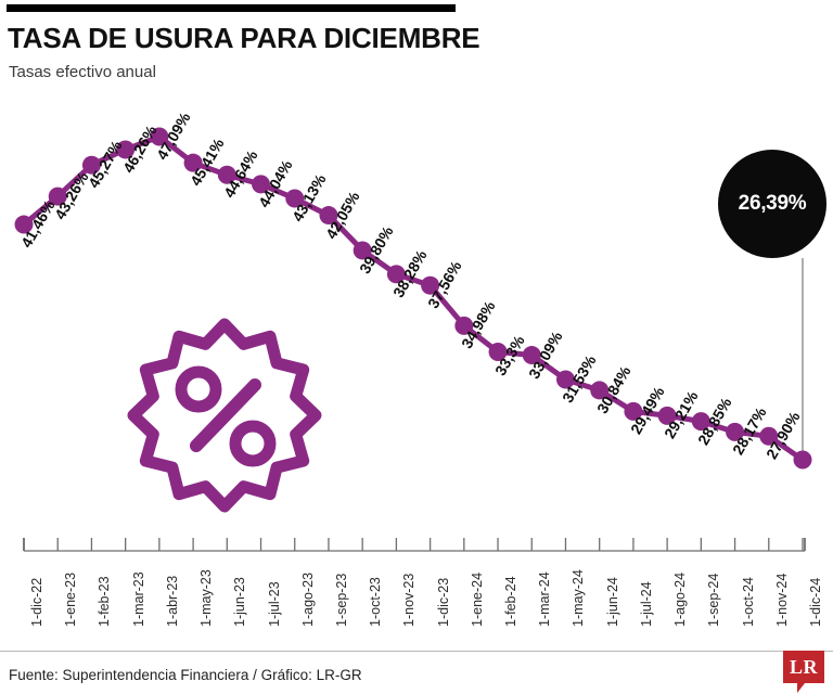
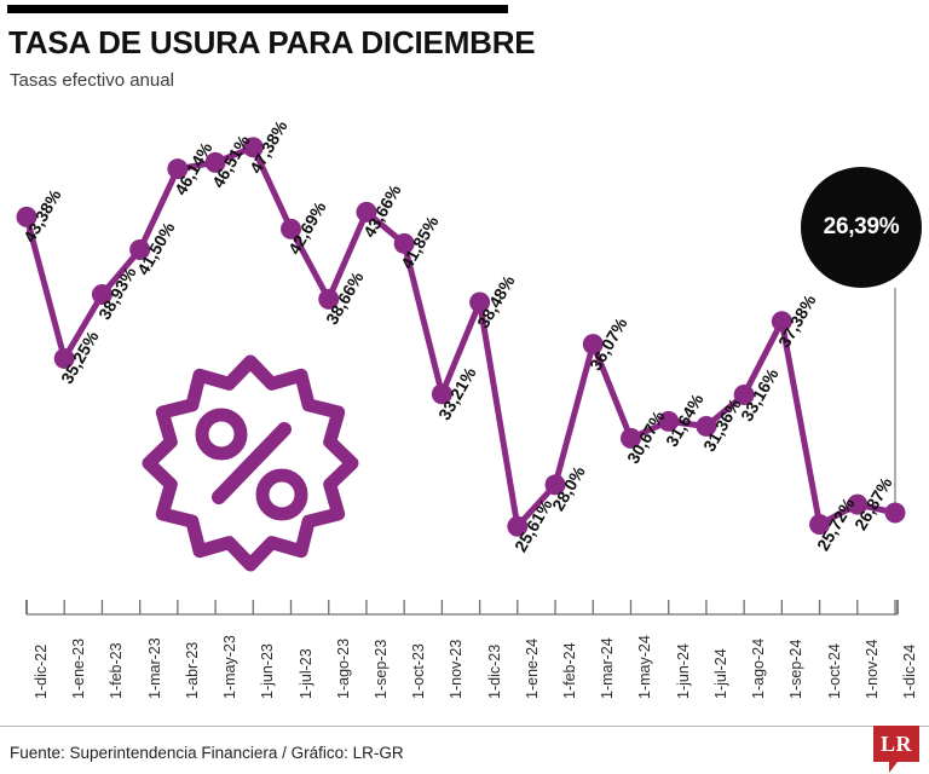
1-dic-22: 41,46% -> 43,38%
1-ene-23: 43,26% -> 35,25%
1-feb-23: 45,27% -> 38,93%
1-mar-23: 46,26% -> 41,50%
1-abr-23: 47,09% -> 46,14%
1-may-23: 45,41% -> 46,51%
1-jun-23: 44,64% -> 47,38%
1-jul-23: 44,04% -> 42,69%
1-ago-23: 43,13% -> 38,66%
1-sep-23: 42,05% -> 43,66%
1-oct-23: 39,80% -> 41,85%
1-nov-23: 38,28% -> 33,21%
1-dic-23: 37,56% -> 38,48%
1-ene-24: 34,98% -> 25,61%
1-feb-24: 33,3% -> 28,0%
1-mar-24: 33,09% -> 36,07%
1-may-24: 31,53% -> 30,67%
1-jun-24: 30,84% -> 31,64%
1-jul-24: 29,49% -> 31,36%
1-ago-24: 29,21% -> 33,16%
1-sep-24: 28,85% -> 37,38%
1-oct-24: 28,17% -> 25,72%
1-nov-24: 27,90% -> 26,87%
